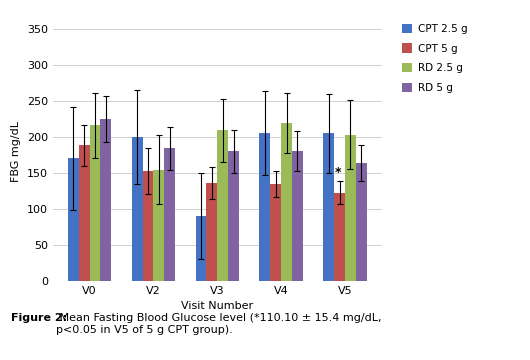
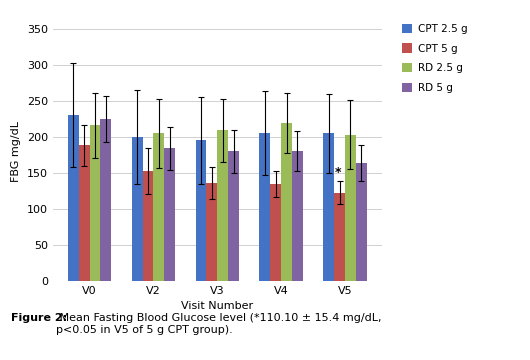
CPT 2.5 g/V0: 170 -> 230
RD 2.5 g/V2: 154 -> 205
CPT 2.5 g/V3: 90 -> 195
